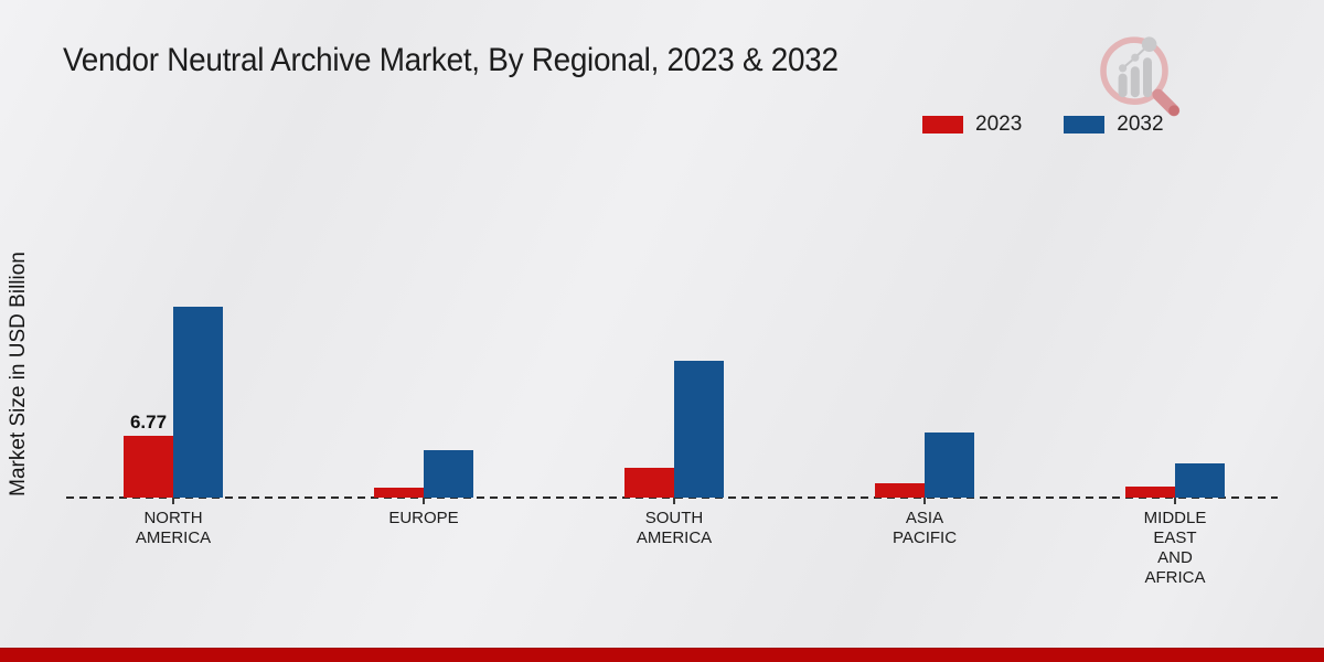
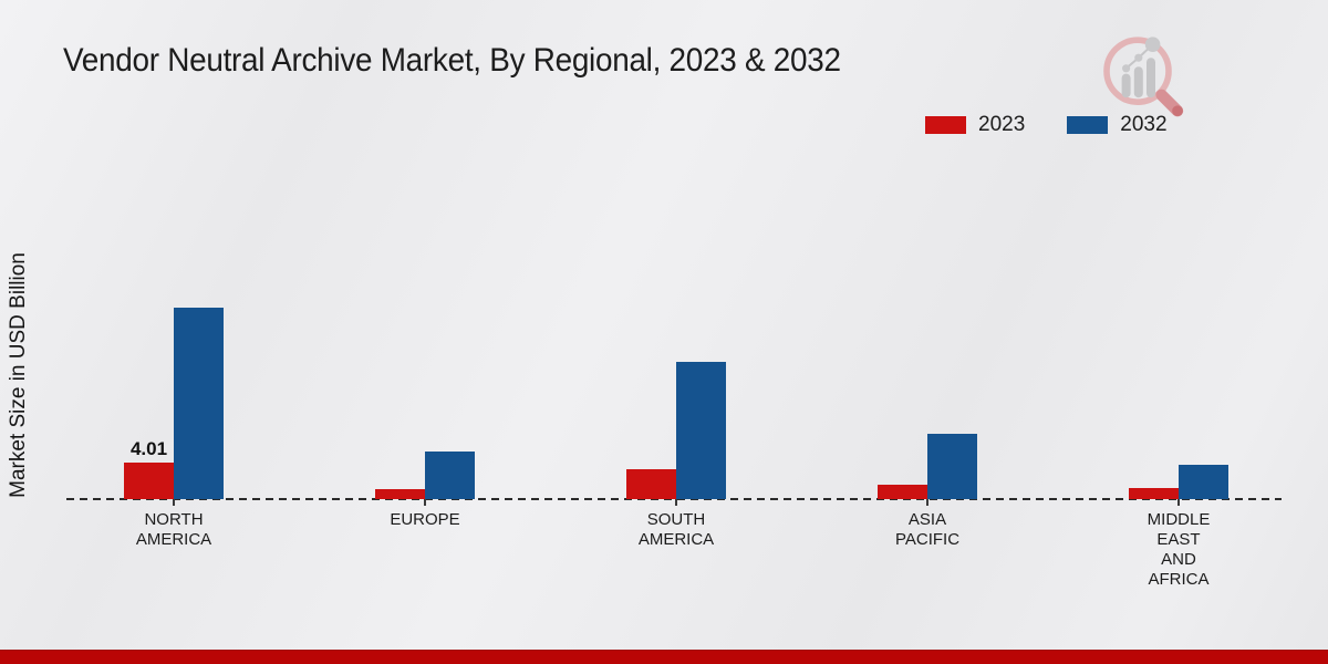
2023/NORTH AMERICA: 6.77 -> 4.01
